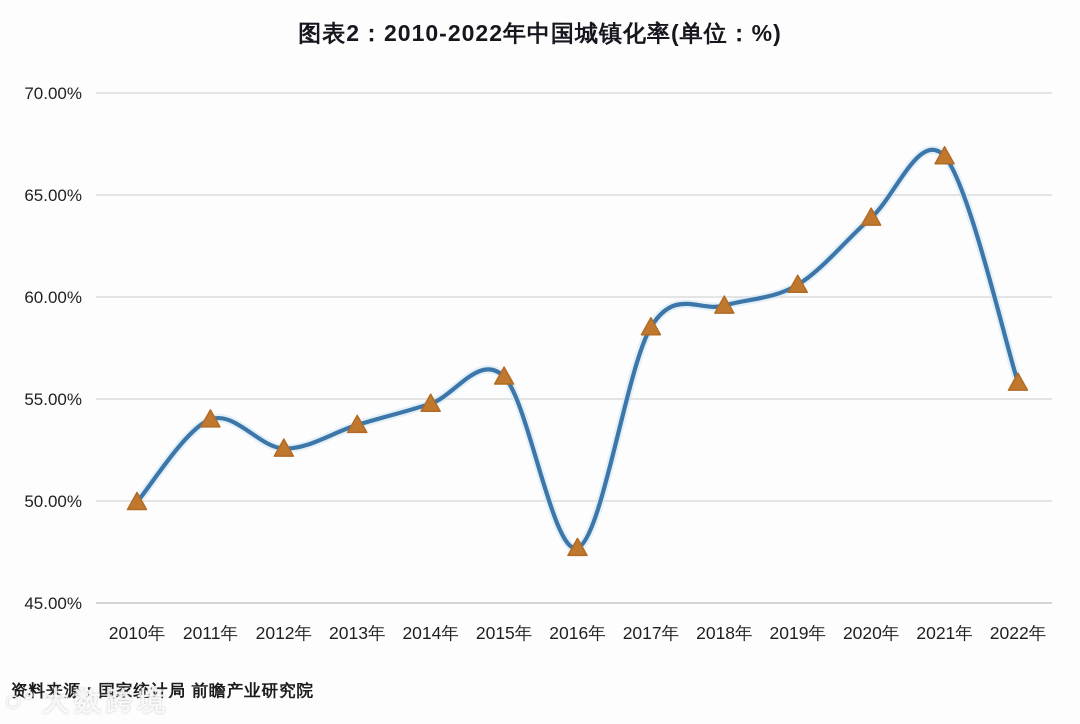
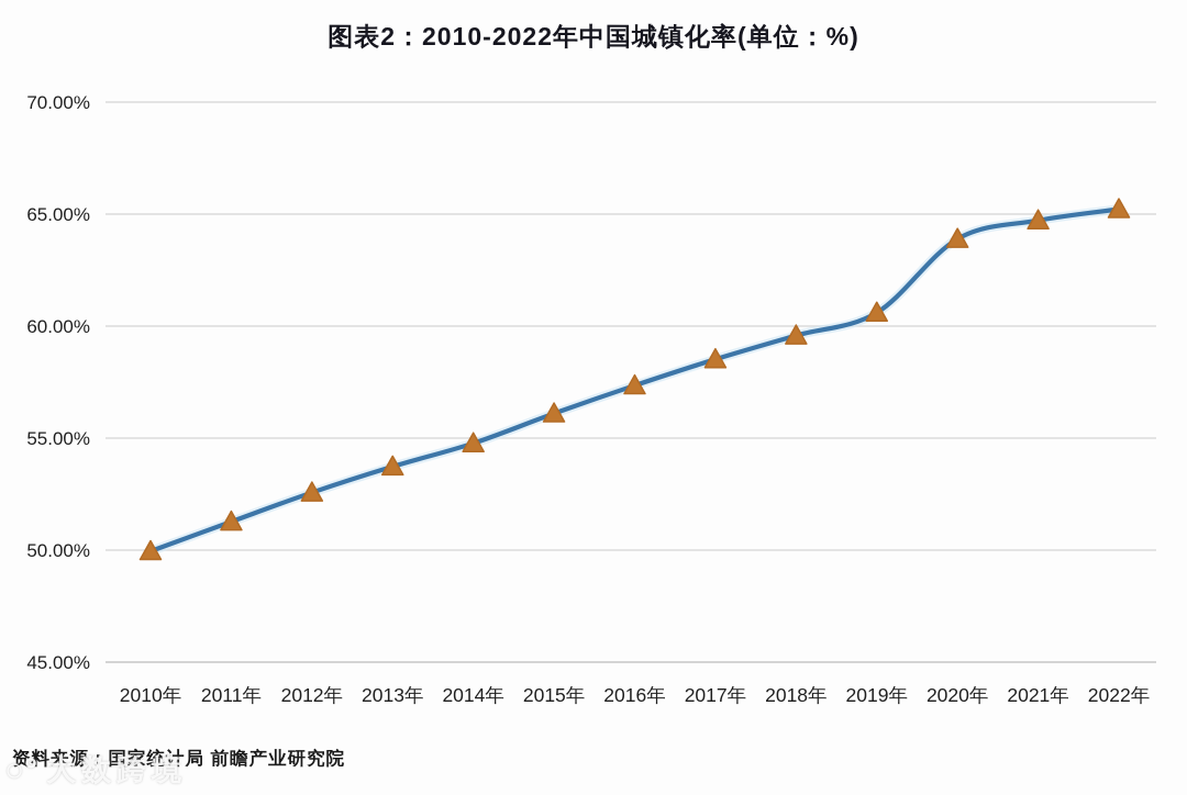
2011年: 54.0% -> 51.3%
2016年: 47.7% -> 57.4%
2021年: 66.9% -> 64.7%
2022年: 55.8% -> 65.2%
